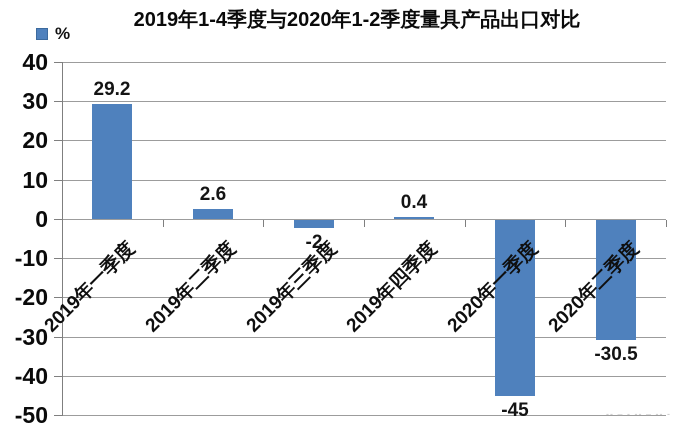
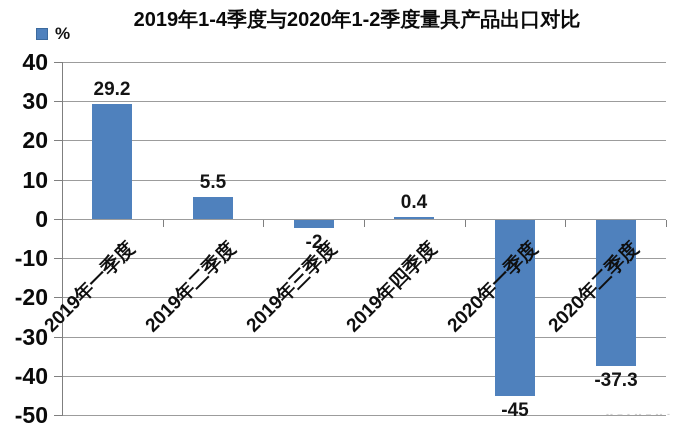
2019年二季度: 2.6 -> 5.5
2020年二季度: -30.5 -> -37.3
